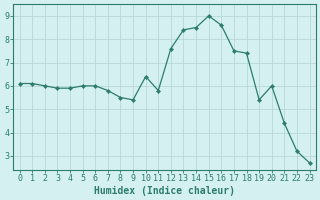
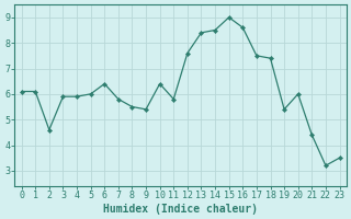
2: 6.0 -> 4.6
6: 6.0 -> 6.4
23: 2.7 -> 3.5
